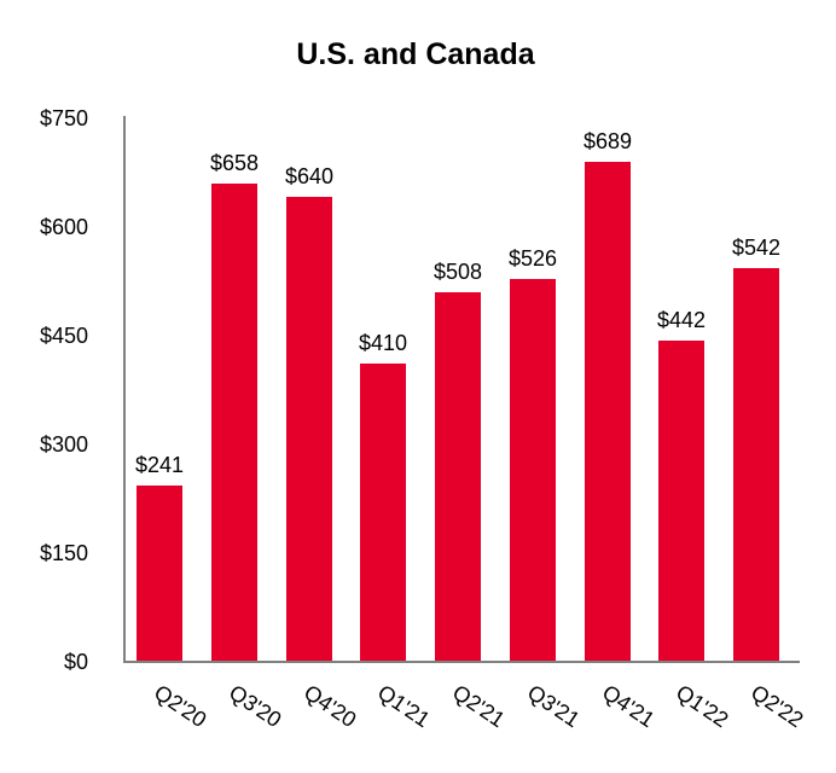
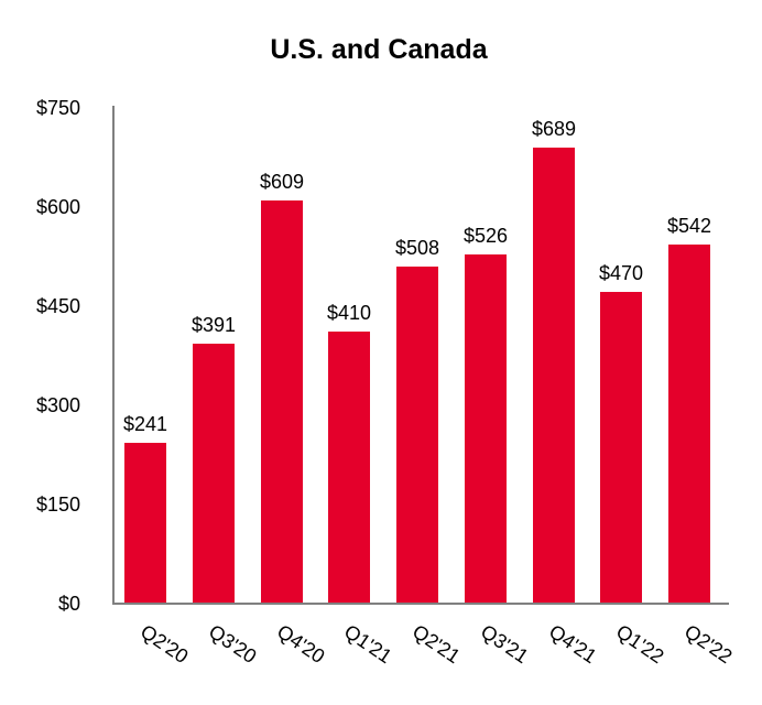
Q3'20: $658 -> $391
Q4'20: $640 -> $609
Q1'22: $442 -> $470
